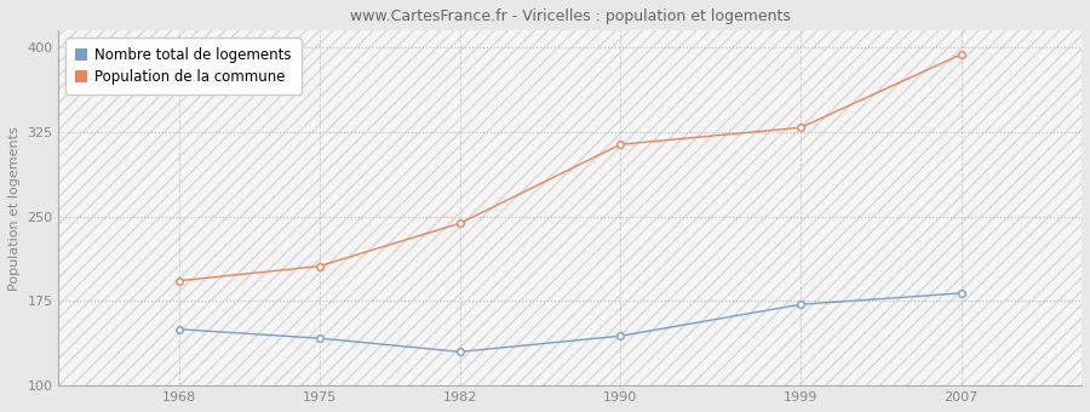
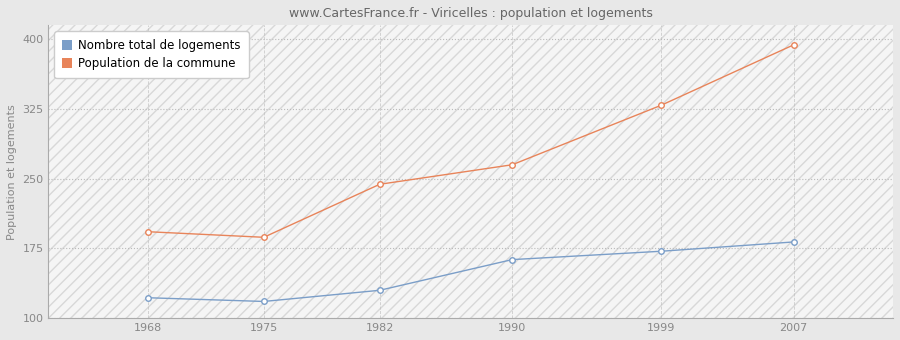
Nombre total de logements/1968: 150 -> 122
Nombre total de logements/1975: 142 -> 118
Population de la commune/1975: 206 -> 187
Nombre total de logements/1990: 144 -> 163
Population de la commune/1990: 314 -> 265
